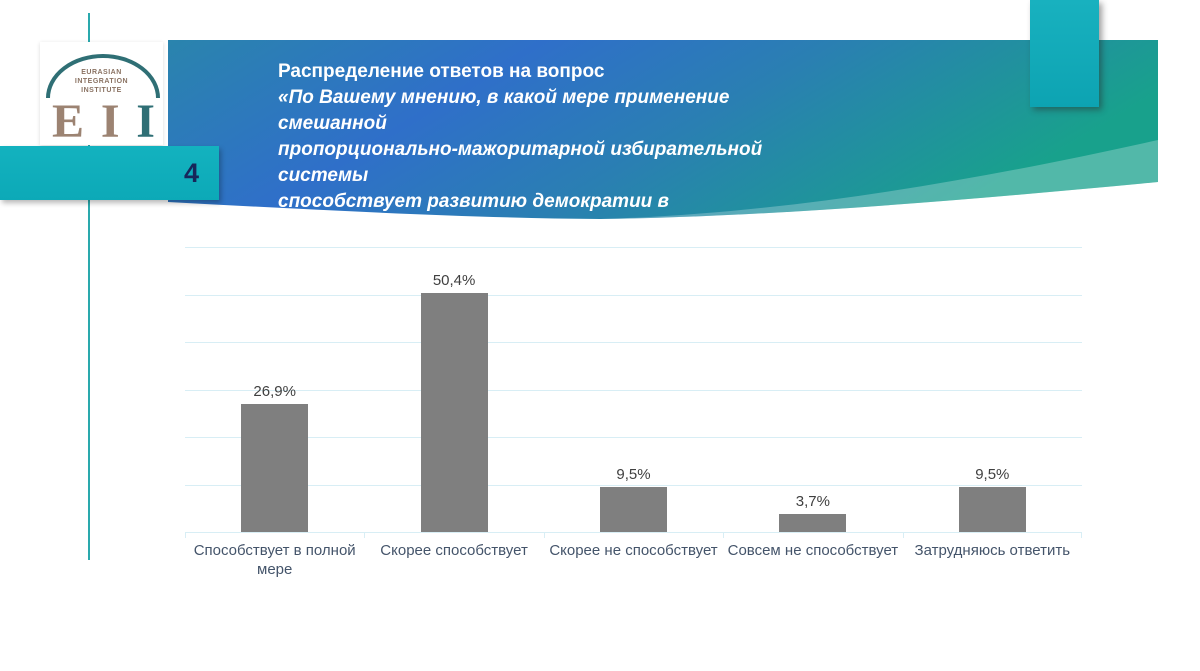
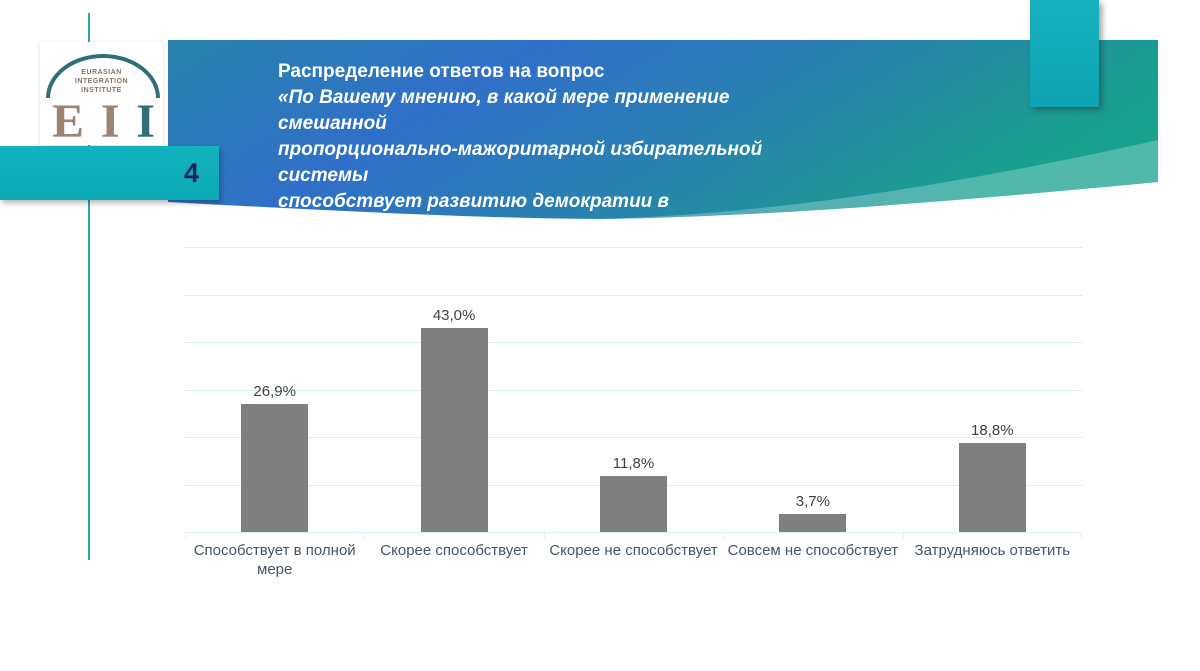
Скорее способствует: 50,4% -> 43,0%
Скорее не способствует: 9,5% -> 11,8%
Затрудняюсь ответить: 9,5% -> 18,8%
